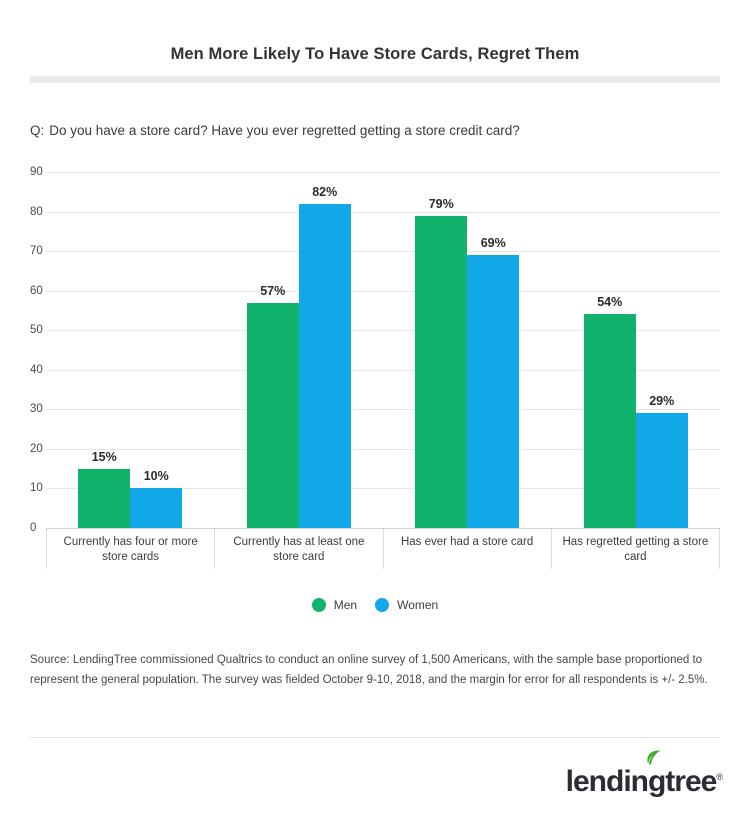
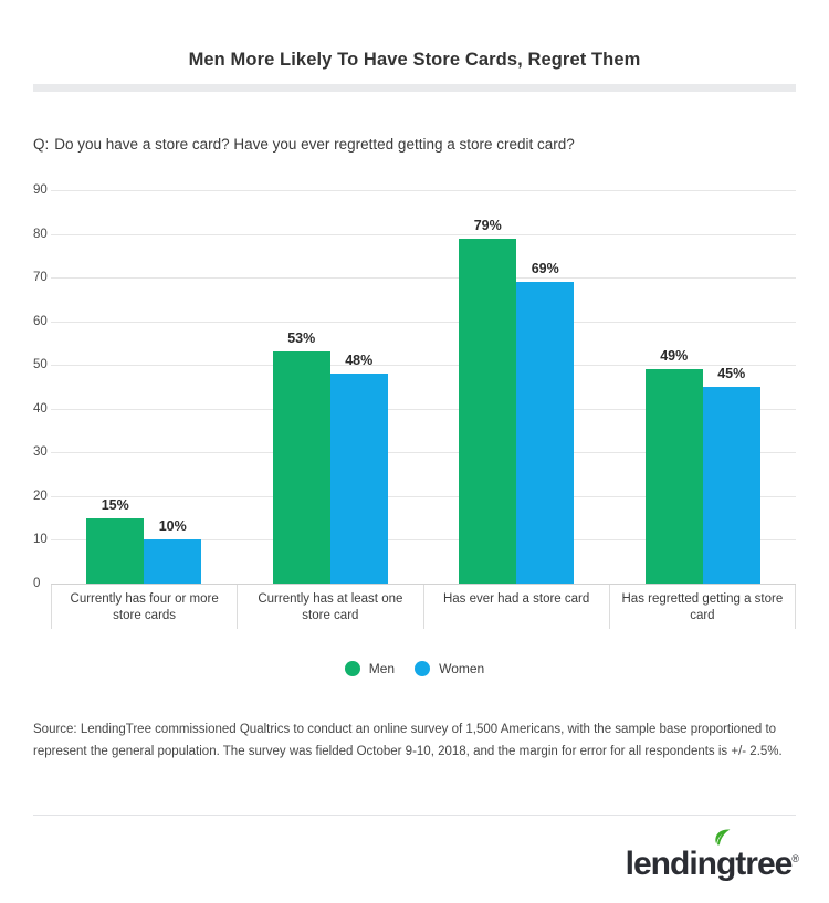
Men/Currently has at least one store card: 57% -> 53%
Women/Currently has at least one store card: 82% -> 48%
Men/Has regretted getting a store card: 54% -> 49%
Women/Has regretted getting a store card: 29% -> 45%
